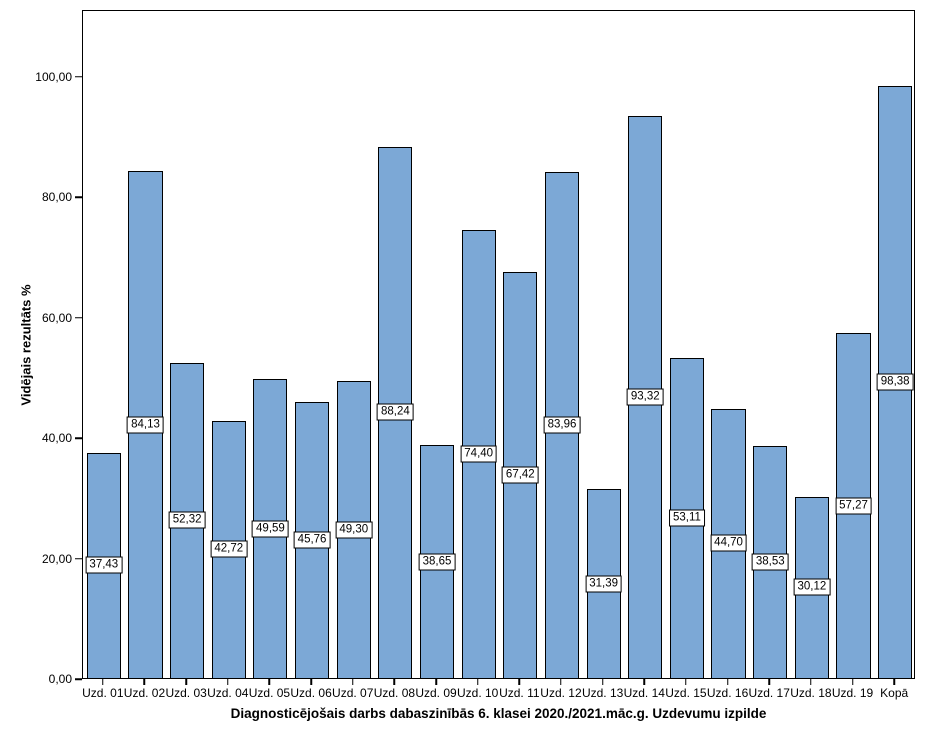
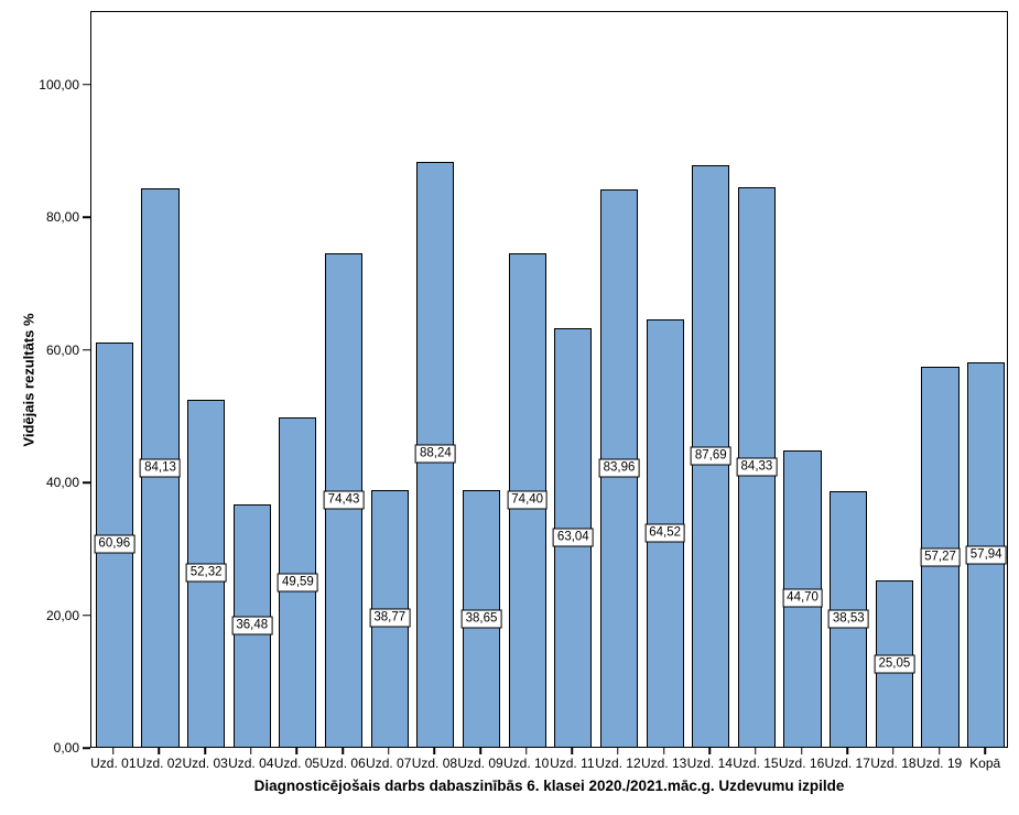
Uzd. 01: 37,43 -> 60,96
Uzd. 04: 42,72 -> 36,48
Uzd. 06: 45,76 -> 74,43
Uzd. 07: 49,30 -> 38,77
Uzd. 11: 67,42 -> 63,04
Uzd. 13: 31,39 -> 64,52
Uzd. 14: 93,32 -> 87,69
Uzd. 15: 53,11 -> 84,33
Uzd. 18: 30,12 -> 25,05
Kopā: 98,38 -> 57,94
